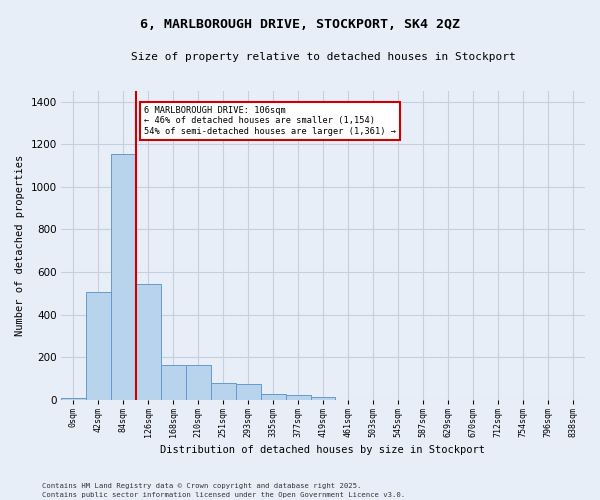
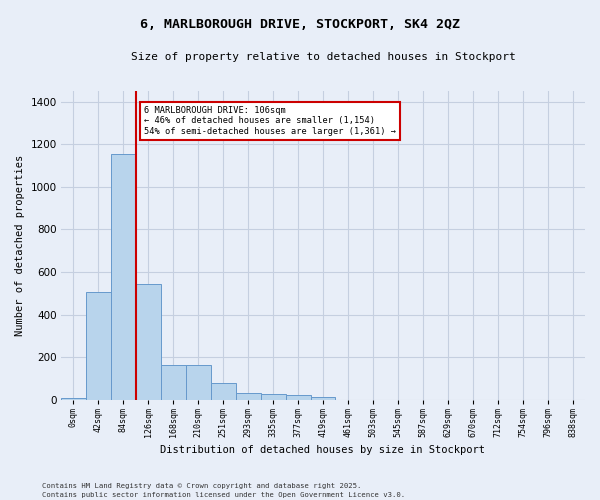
293sqm: 75 -> 30
